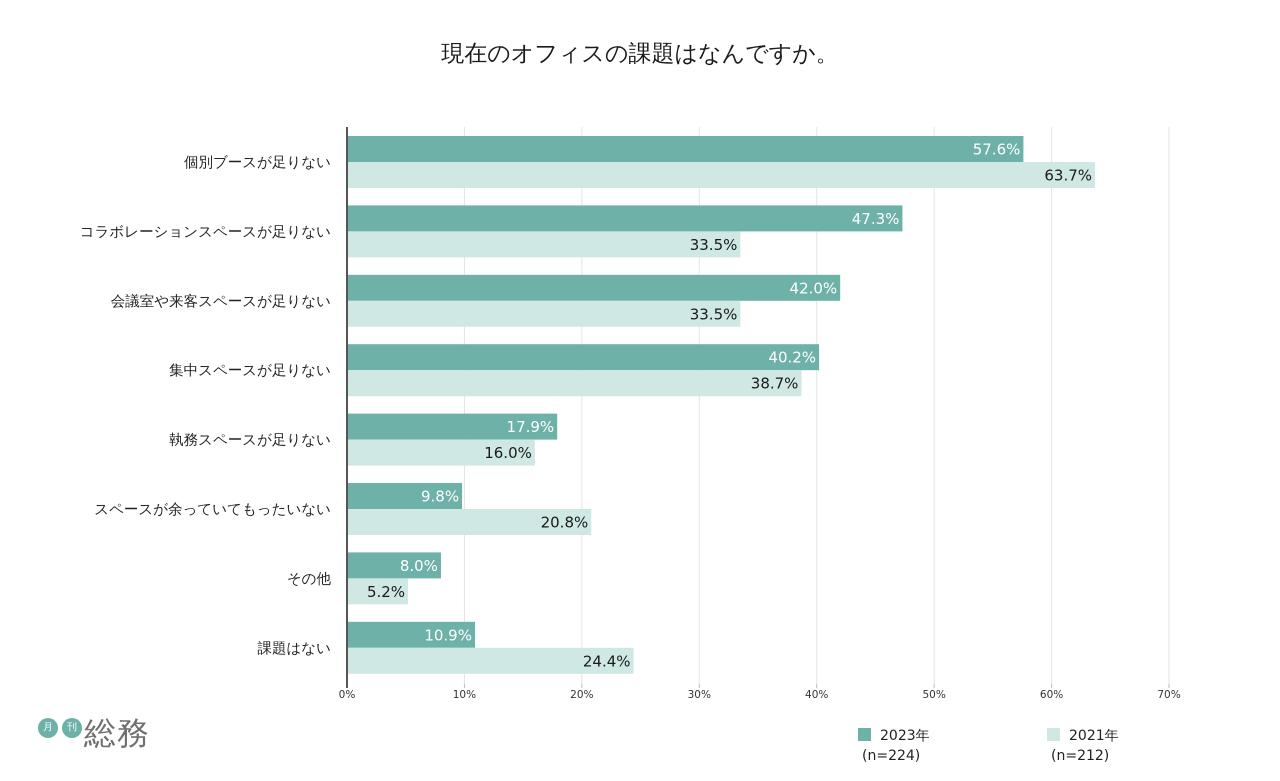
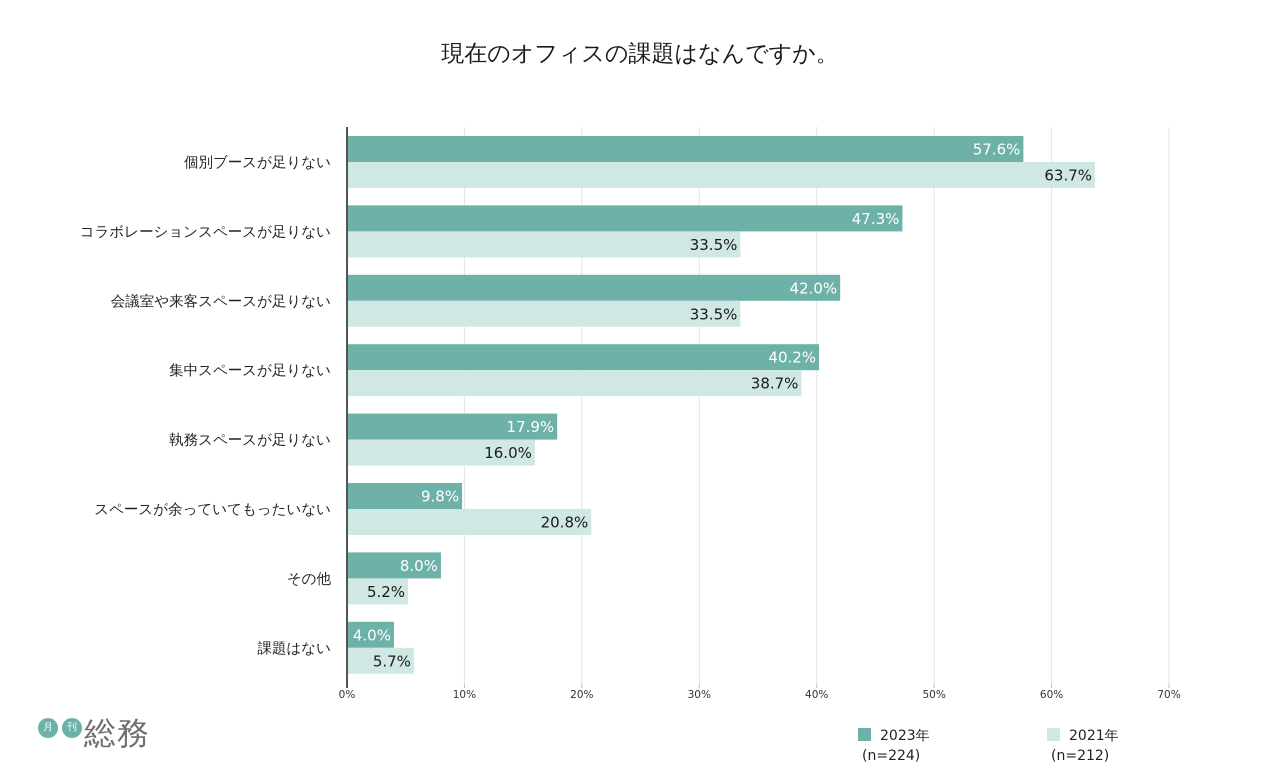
2023年/課題はない: 10.9% -> 4.0%
2021年/課題はない: 24.4% -> 5.7%
